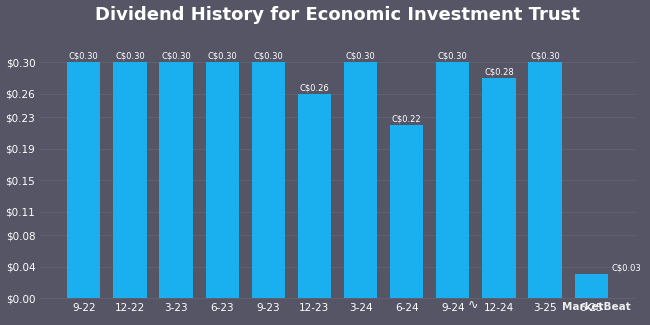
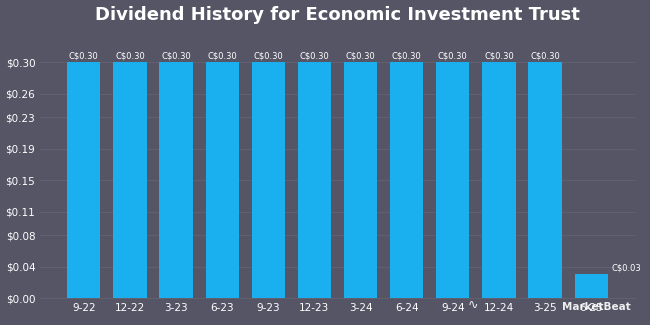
12-23: C$0.26 -> C$0.30
6-24: C$0.22 -> C$0.30
12-24: C$0.28 -> C$0.30
